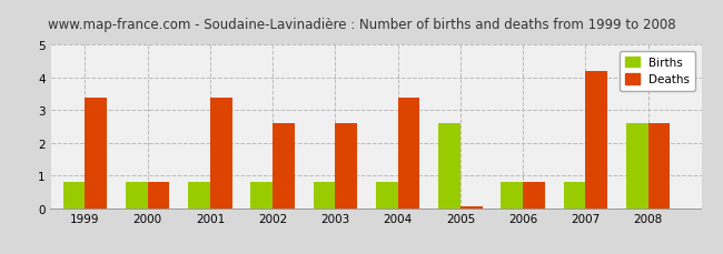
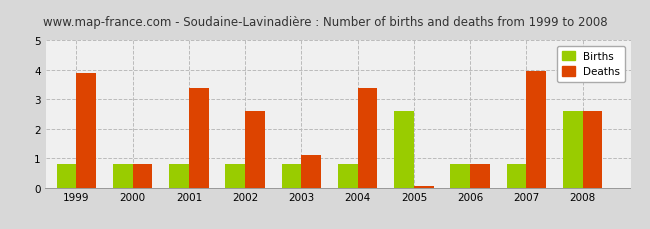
Deaths/1999: 3.40 -> 3.90
Deaths/2003: 2.60 -> 1.10
Deaths/2007: 4.20 -> 3.95
